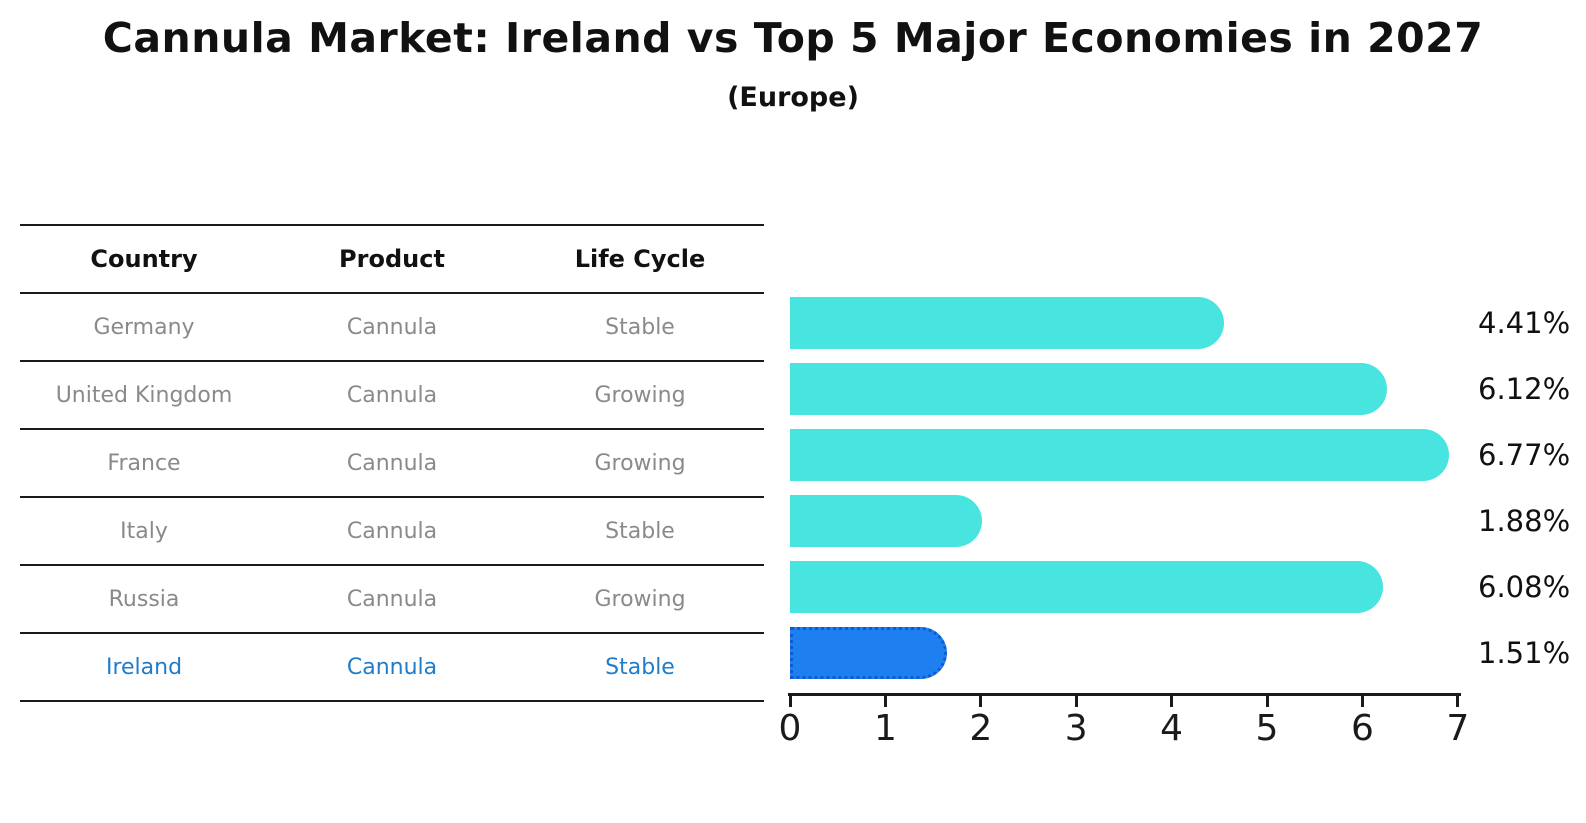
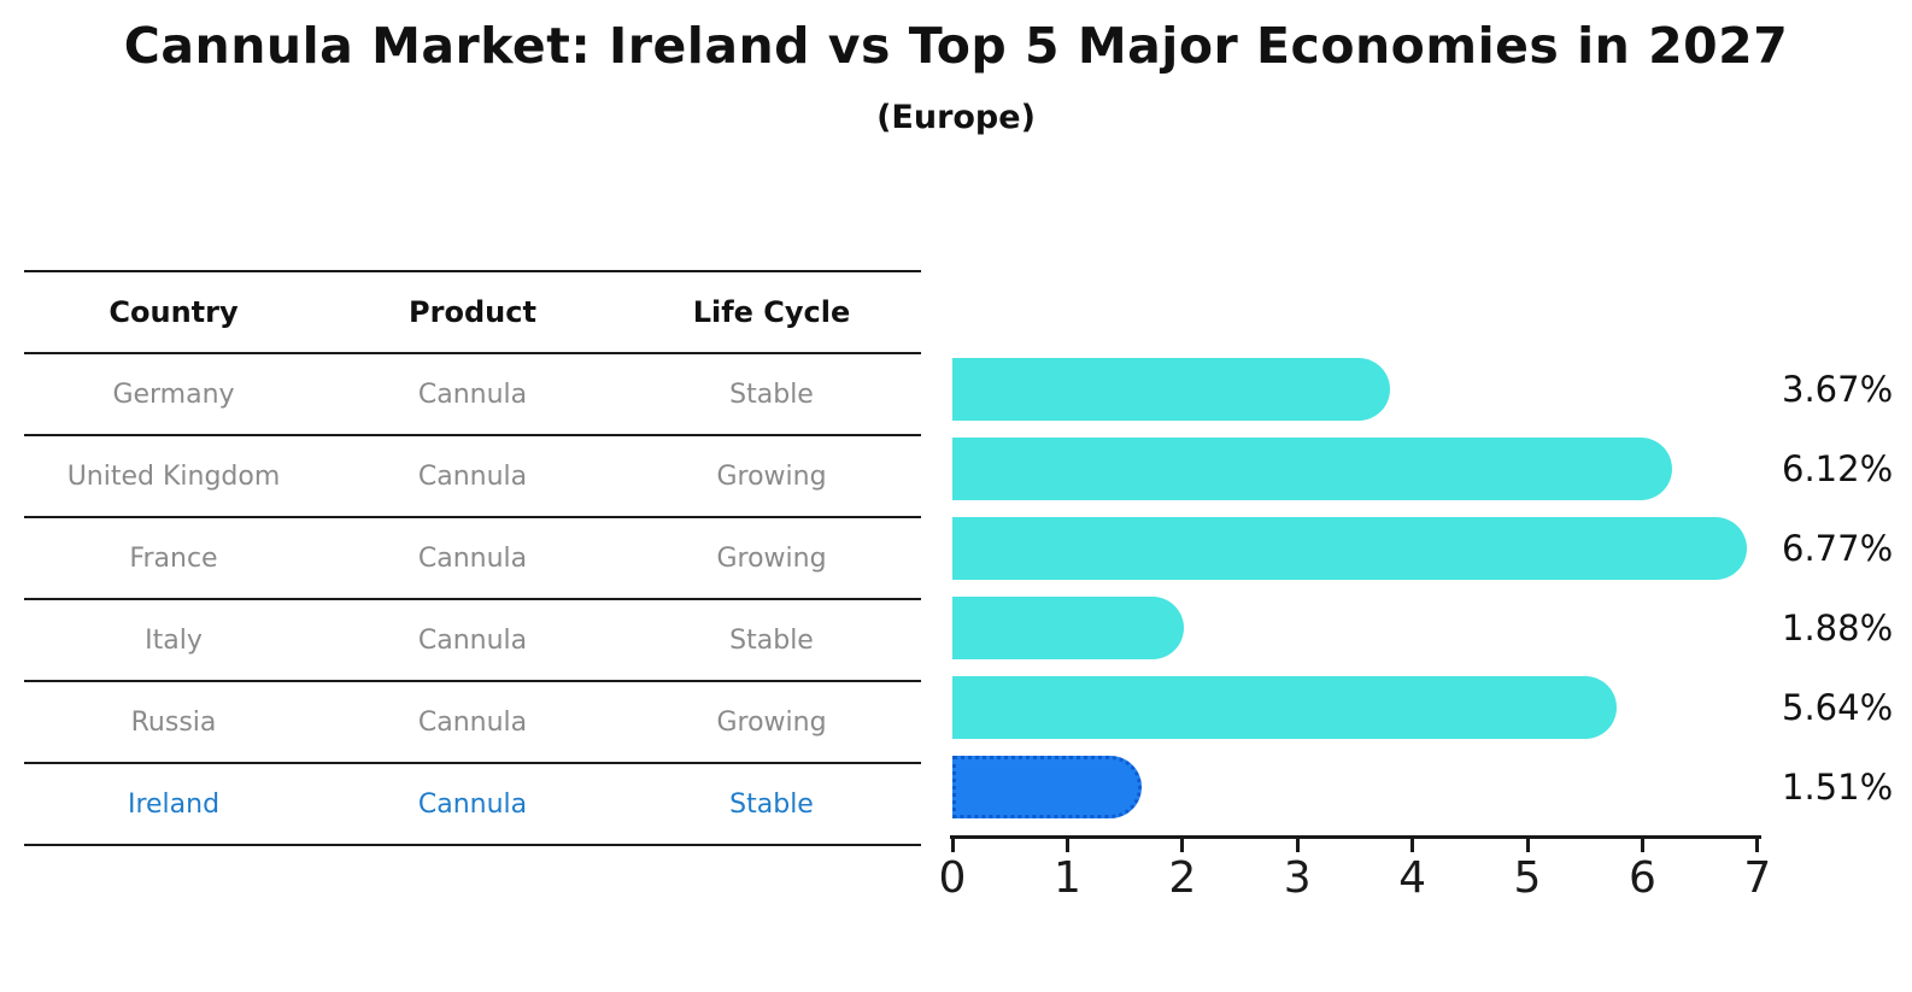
Germany: 4.41% -> 3.67%
Russia: 6.08% -> 5.64%
